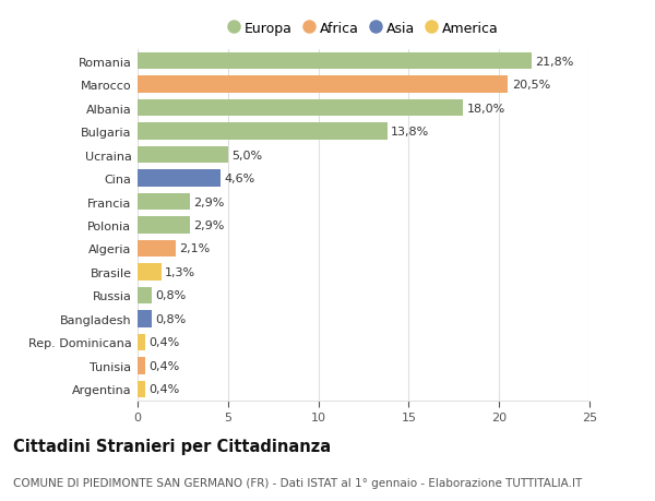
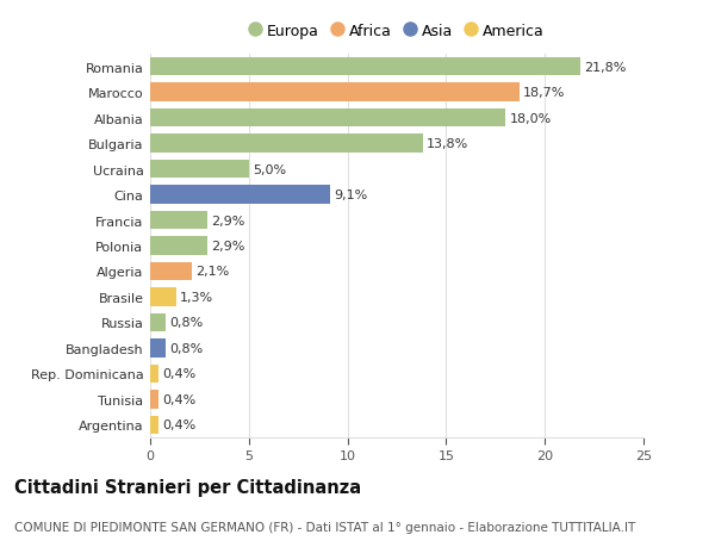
Marocco: 20,5% -> 18,7%
Cina: 4,6% -> 9,1%
